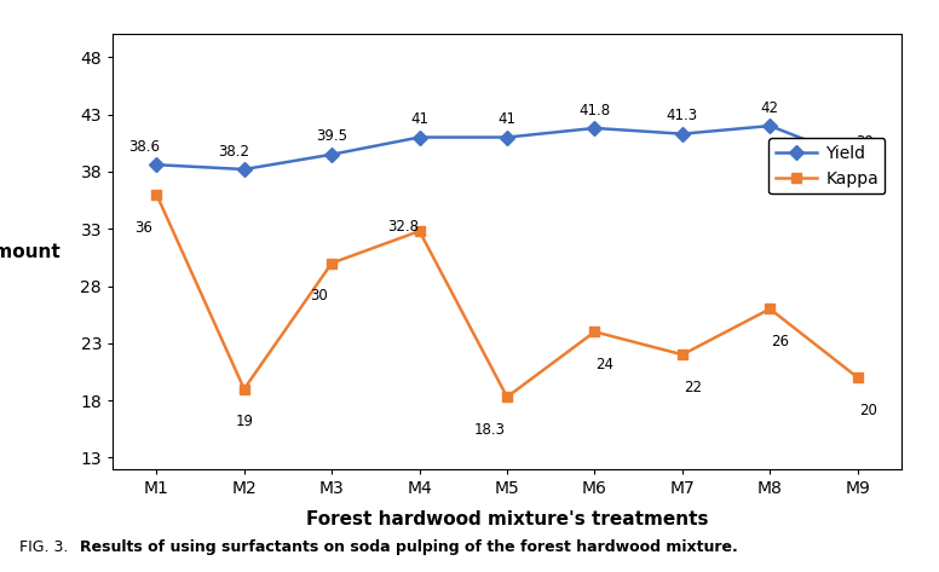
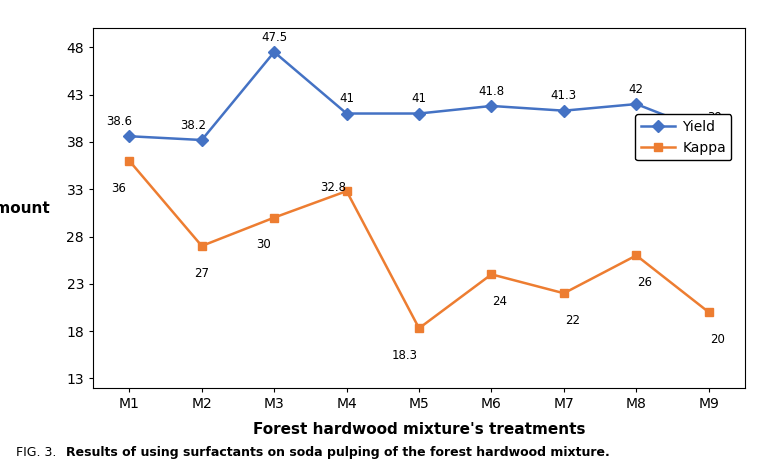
Kappa/M2: 19 -> 27
Yield/M3: 39.5 -> 47.5
